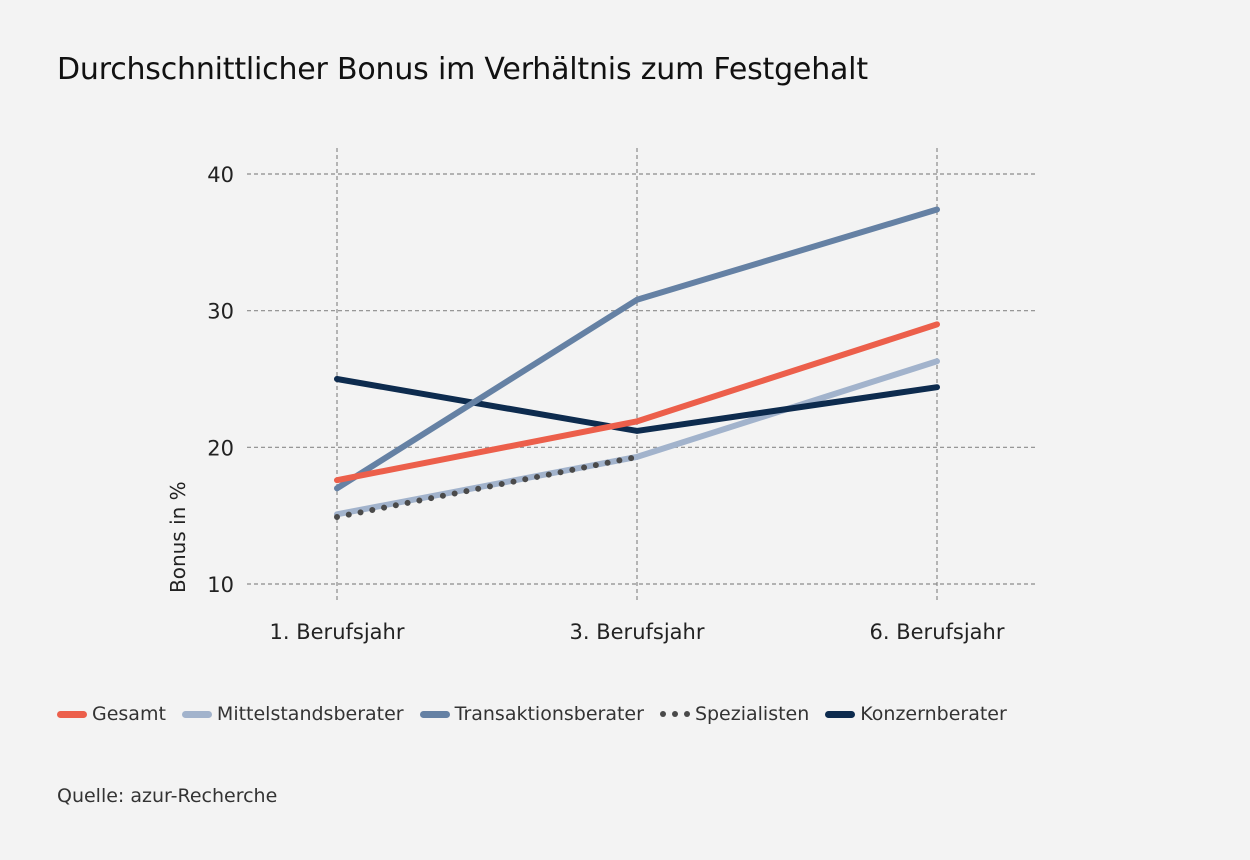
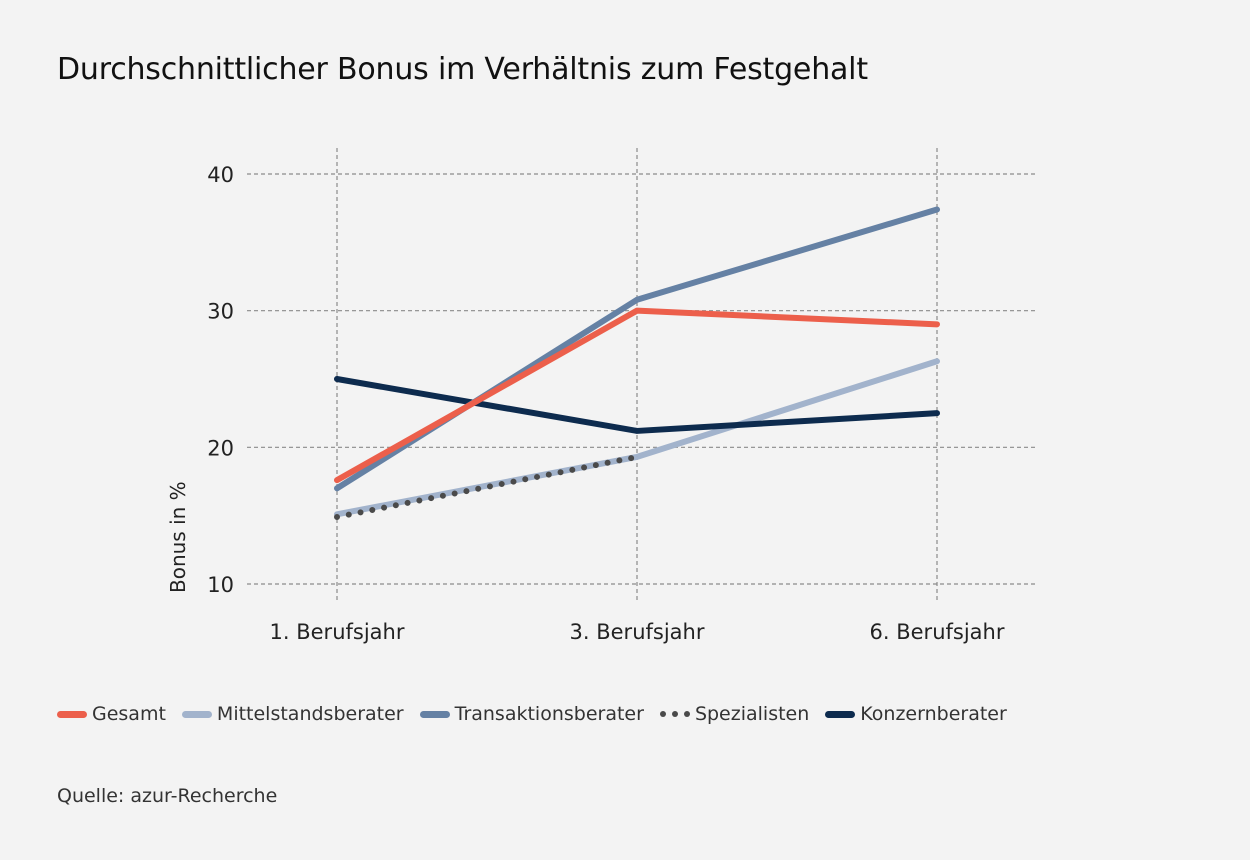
Gesamt/3. Berufsjahr: 21.9 -> 30.0
Konzernberater/6. Berufsjahr: 24.4 -> 22.5
